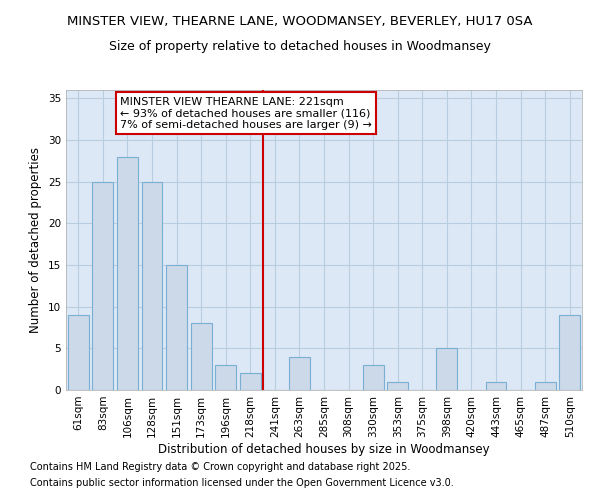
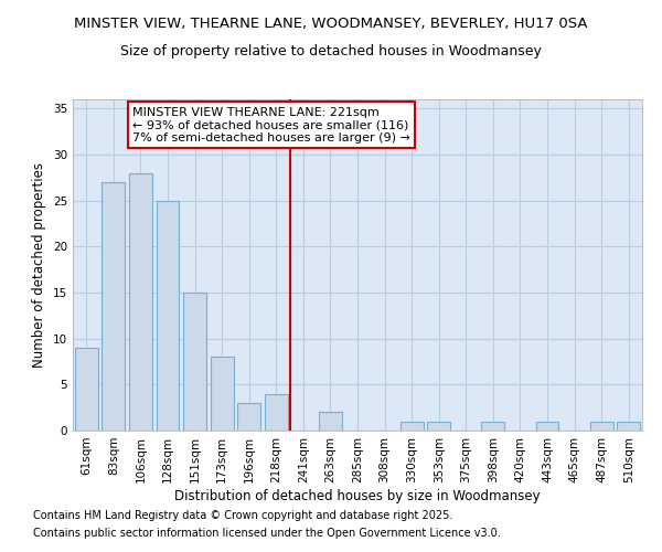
83sqm: 25 -> 27
218sqm: 2 -> 4
263sqm: 4 -> 2
330sqm: 3 -> 1
398sqm: 5 -> 1
510sqm: 9 -> 1
